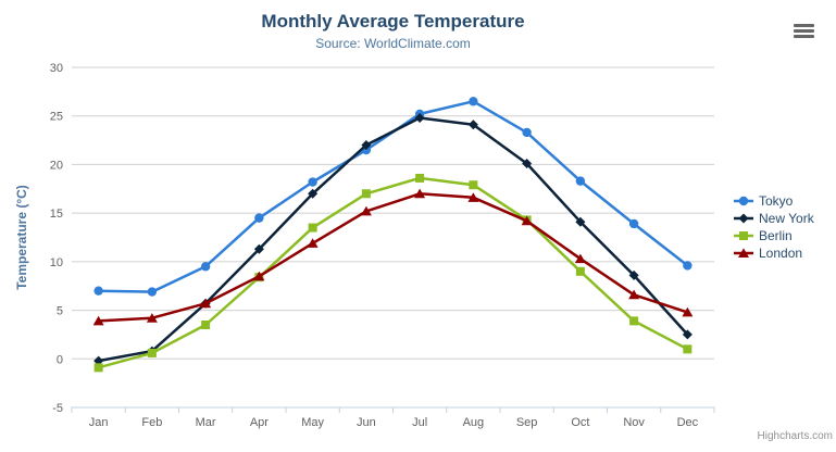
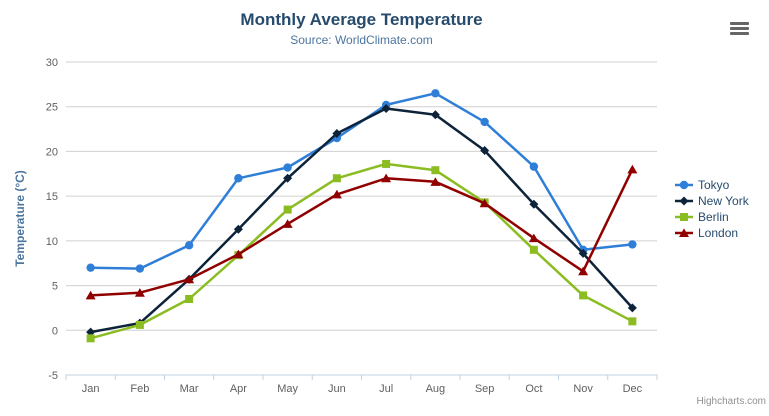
Tokyo/Apr: 14 -> 17
Tokyo/Nov: 14 -> 9
London/Dec: 5 -> 18
